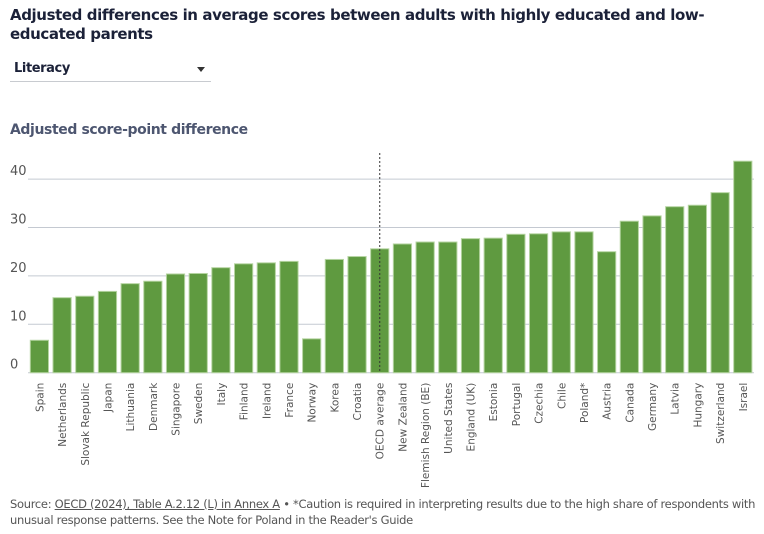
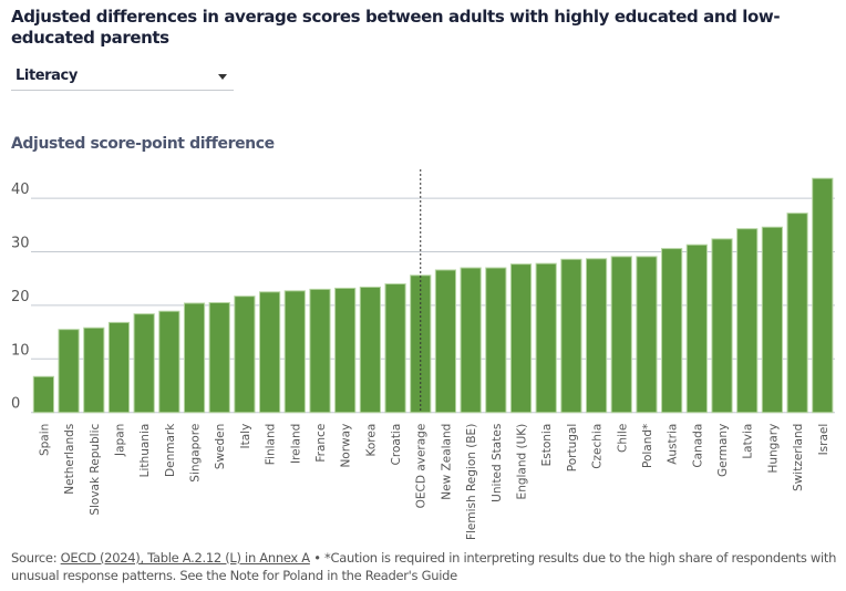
Norway: 7 -> 23
Austria: 25 -> 31
